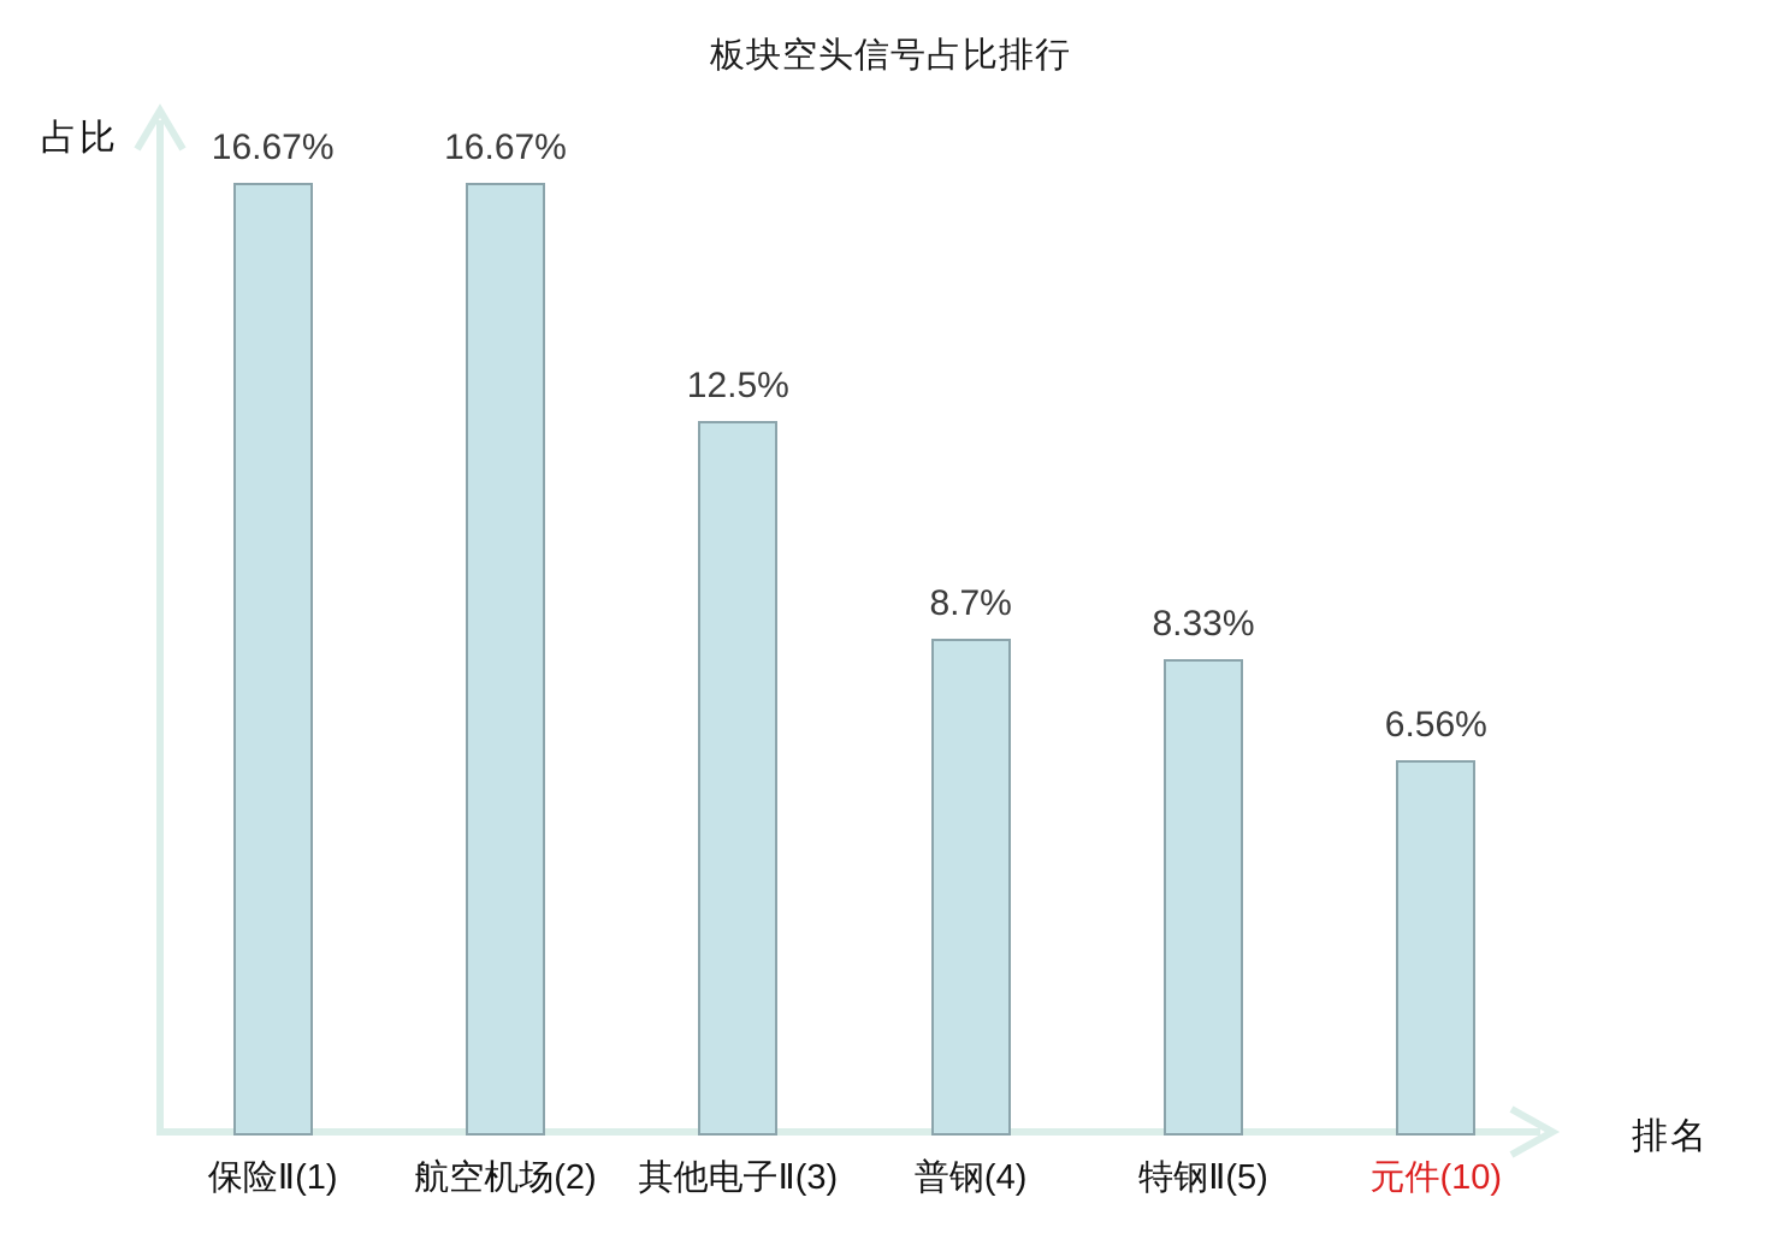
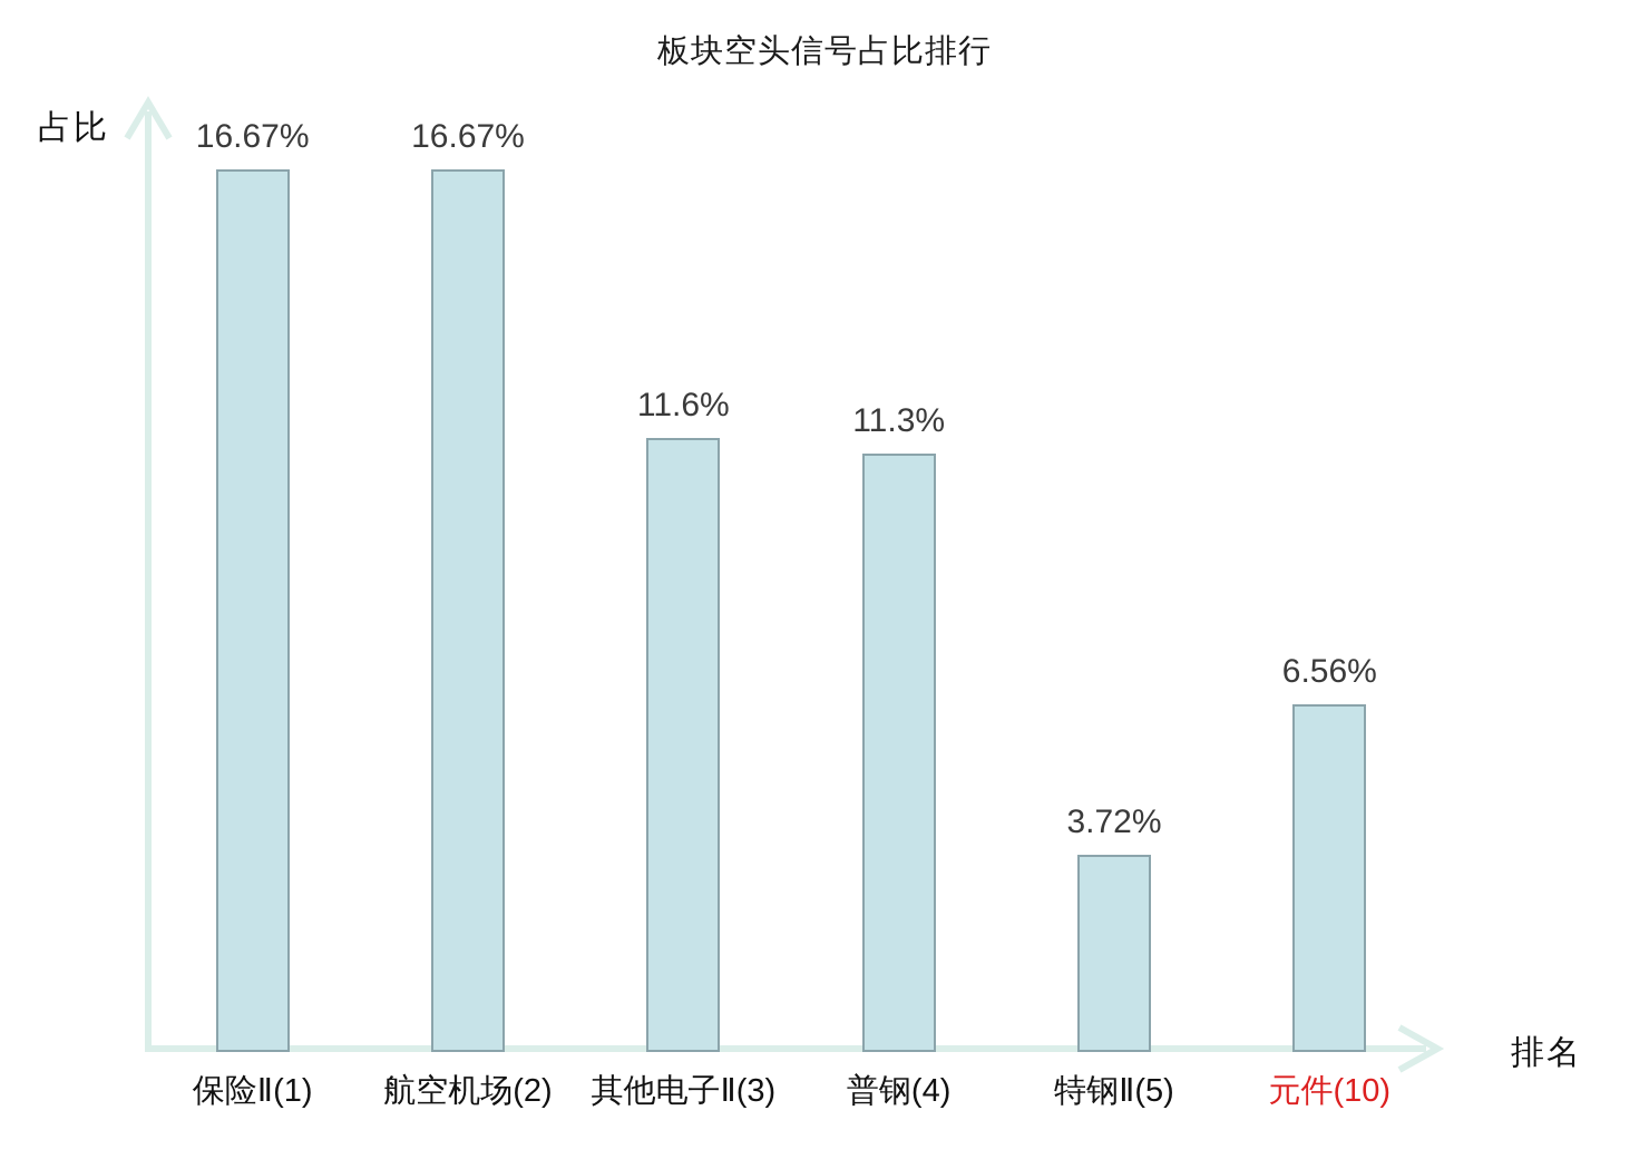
其他电子Ⅱ(3): 12.5% -> 11.6%
普钢(4): 8.7% -> 11.3%
特钢Ⅱ(5): 8.33% -> 3.72%
